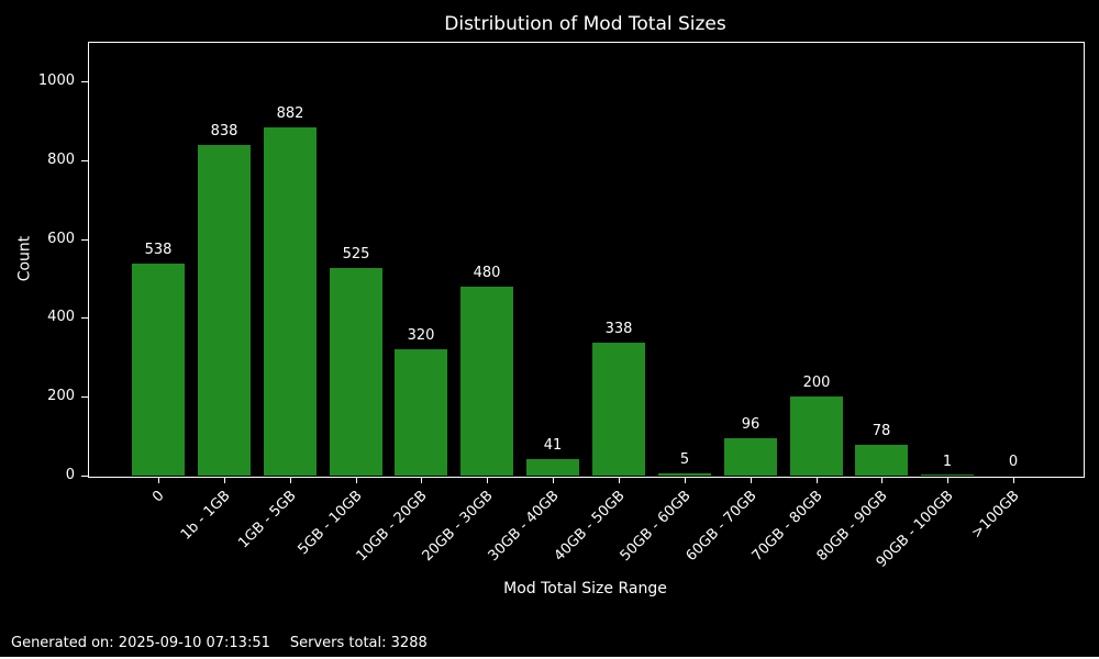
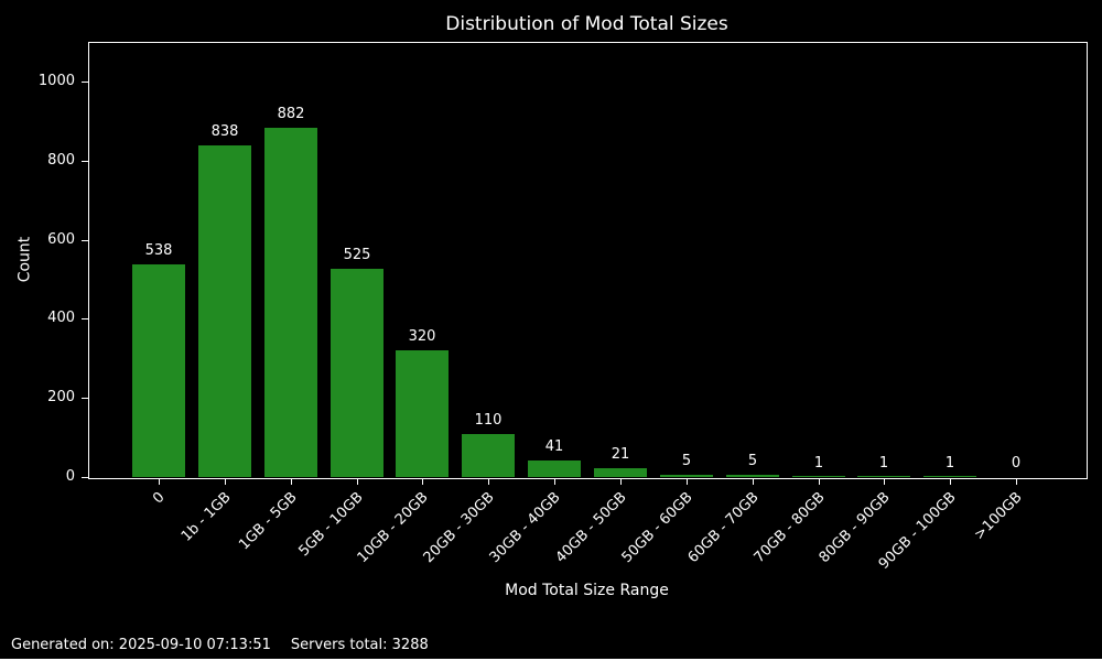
20GB - 30GB: 480 -> 110
40GB - 50GB: 338 -> 21
60GB - 70GB: 96 -> 5
70GB - 80GB: 200 -> 1
80GB - 90GB: 78 -> 1
